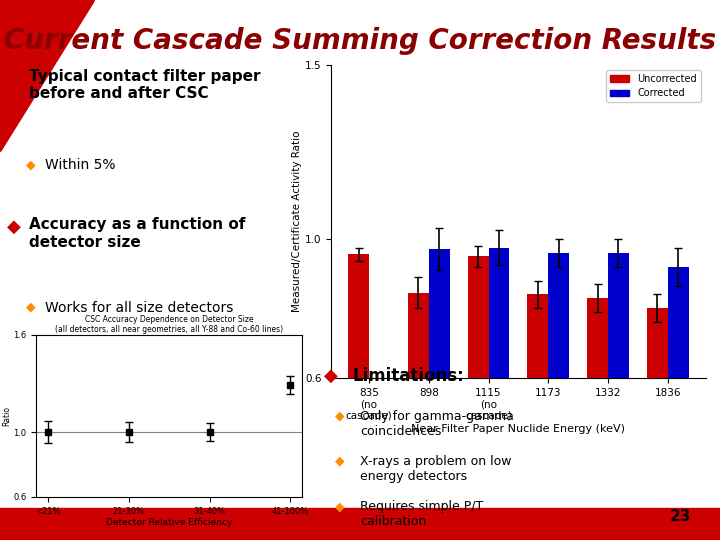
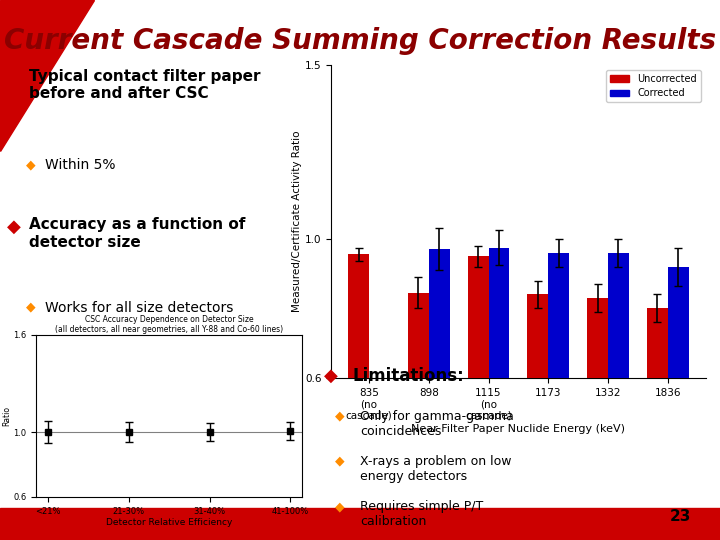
41-100%: 1.29 -> 1.00
